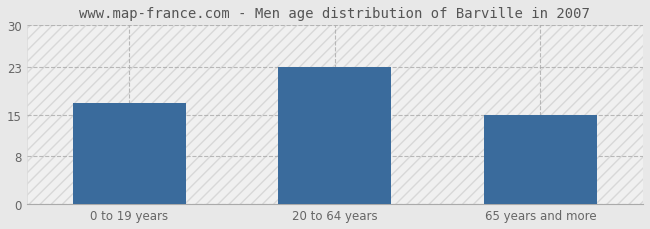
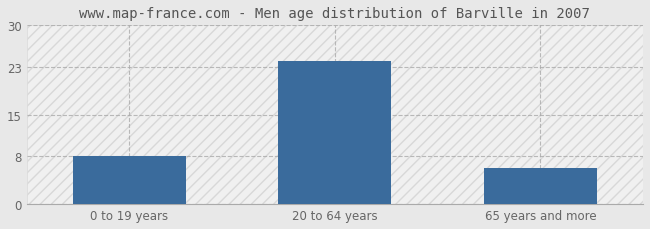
0 to 19 years: 17 -> 8
20 to 64 years: 23 -> 24
65 years and more: 15 -> 6
